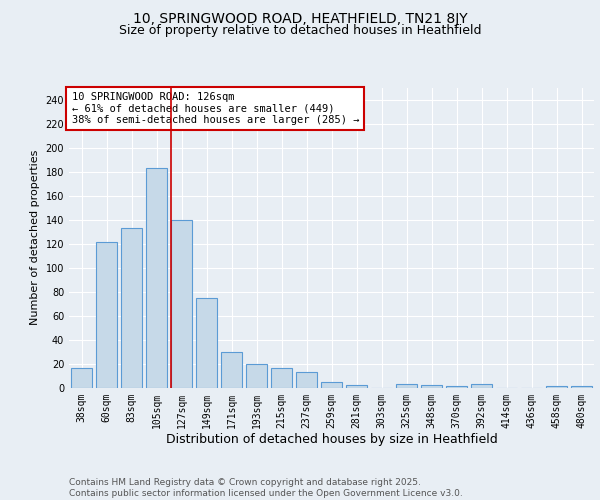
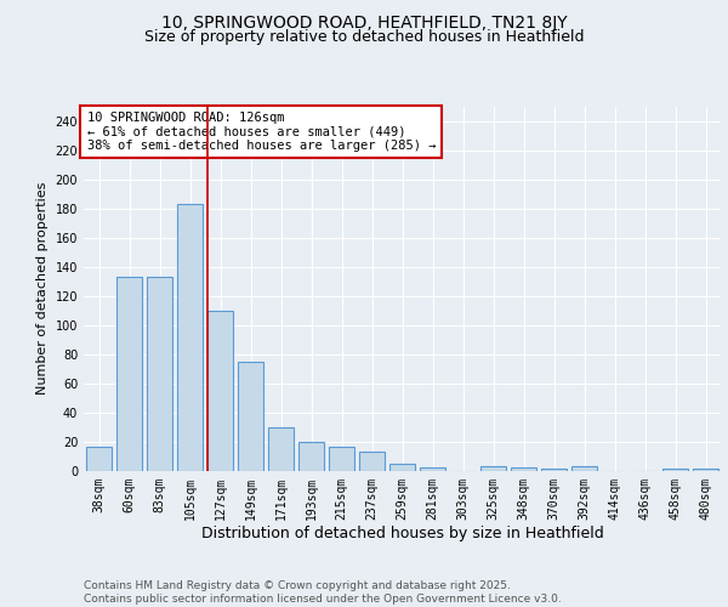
60sqm: 121 -> 133
127sqm: 140 -> 110
